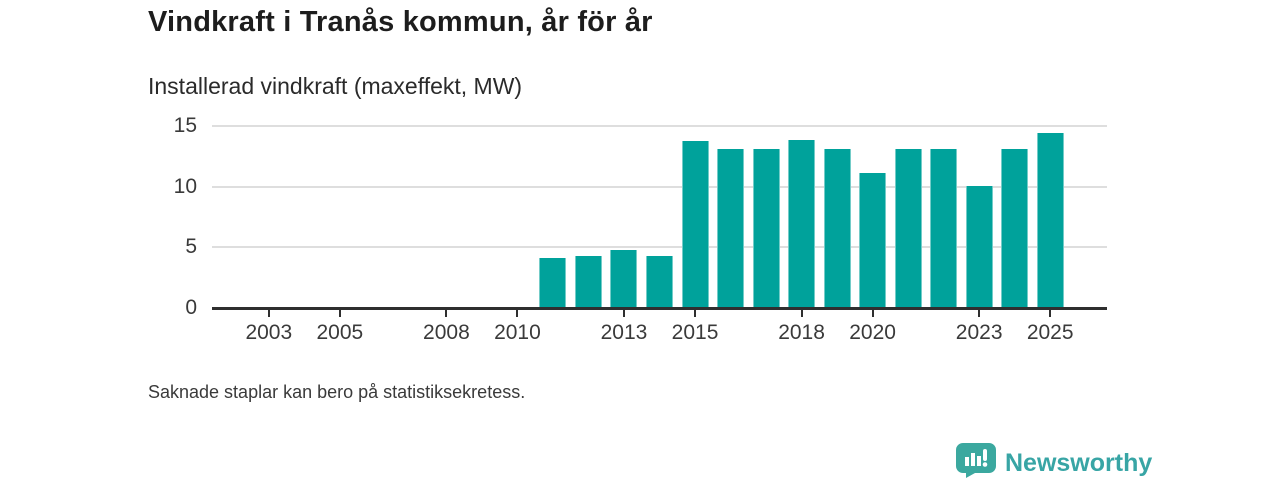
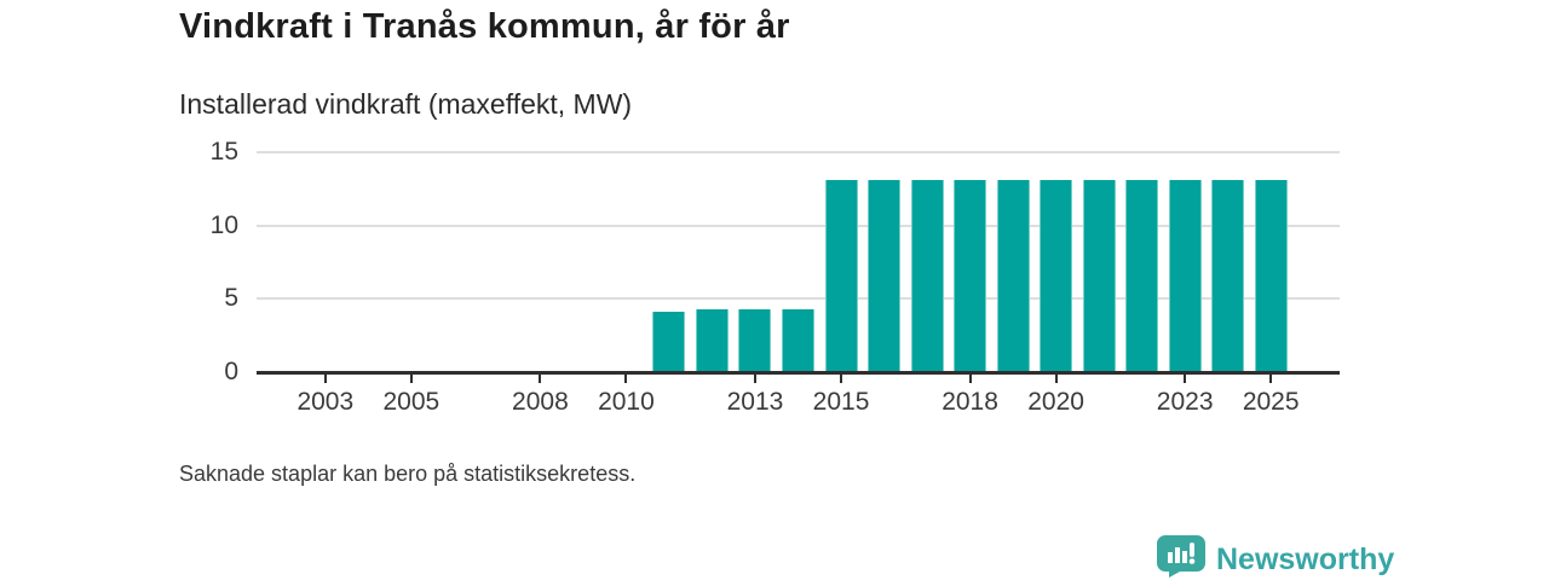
2013: 4.8 -> 4.3
2015: 13.8 -> 13.1
2018: 13.9 -> 13.1
2020: 11.1 -> 13.1
2023: 10.1 -> 13.1
2025: 14.4 -> 13.1
